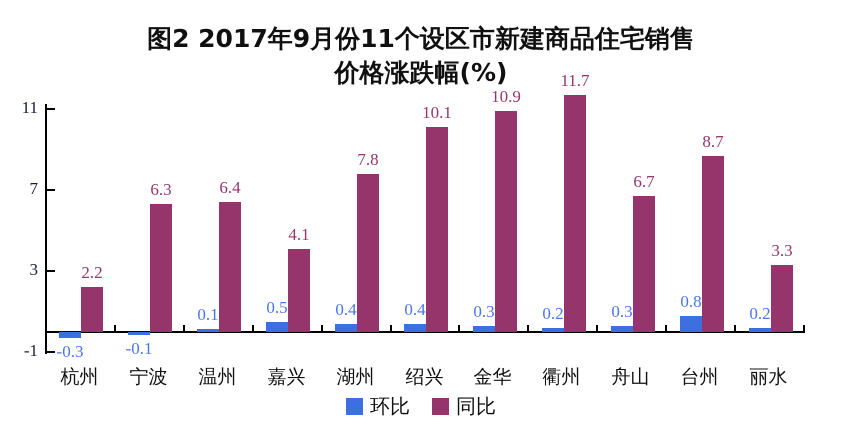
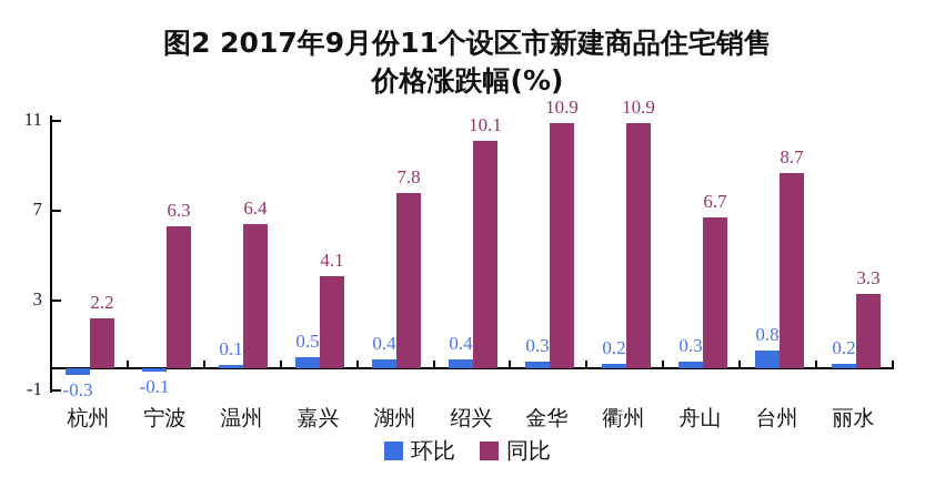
同比/衢州: 11.7 -> 10.9
